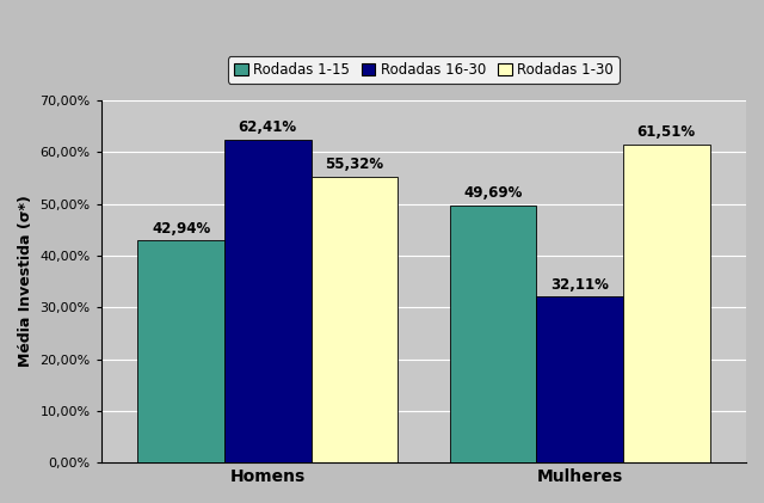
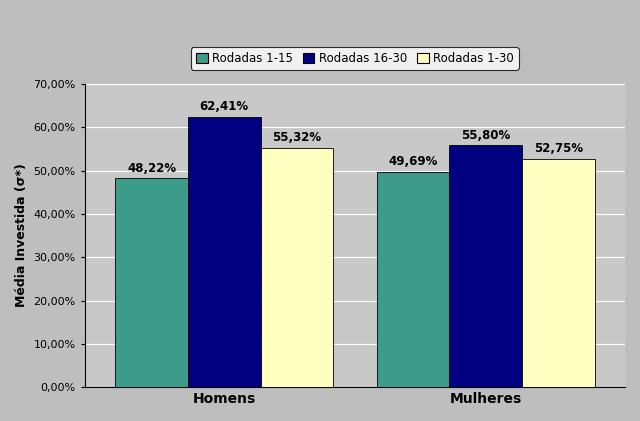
Rodadas 1-15/Homens: 42,94% -> 48,22%
Rodadas 16-30/Mulheres: 32,11% -> 55,80%
Rodadas 1-30/Mulheres: 61,51% -> 52,75%
